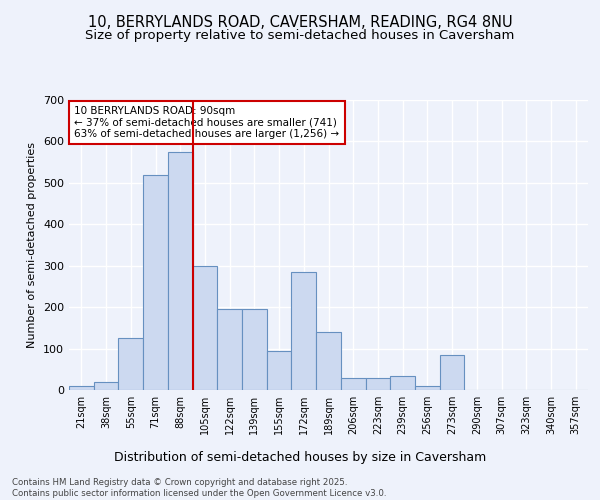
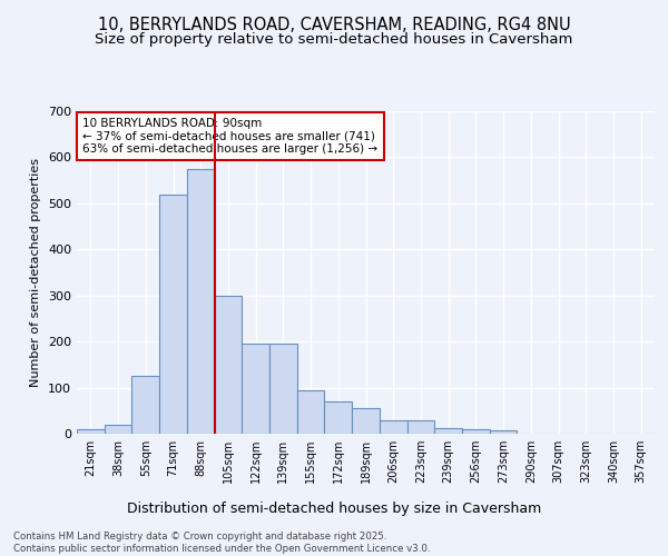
172sqm: 285 -> 70
189sqm: 140 -> 55
239sqm: 35 -> 12
273sqm: 85 -> 7
